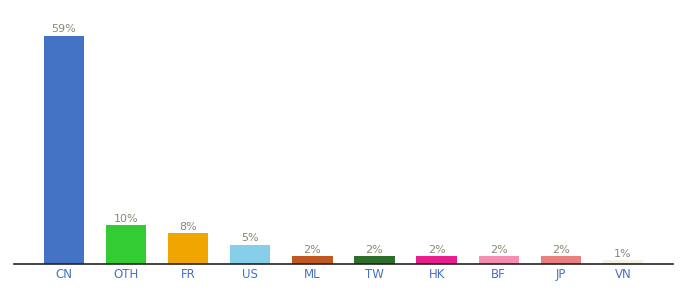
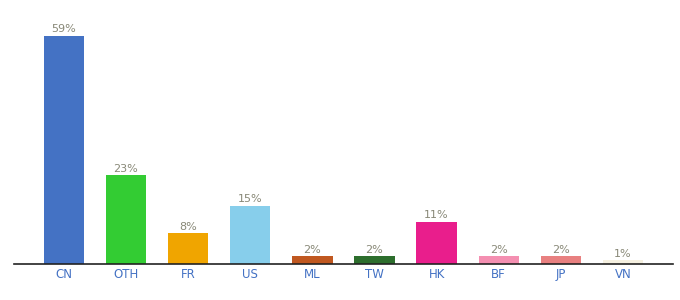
OTH: 10% -> 23%
US: 5% -> 15%
HK: 2% -> 11%
